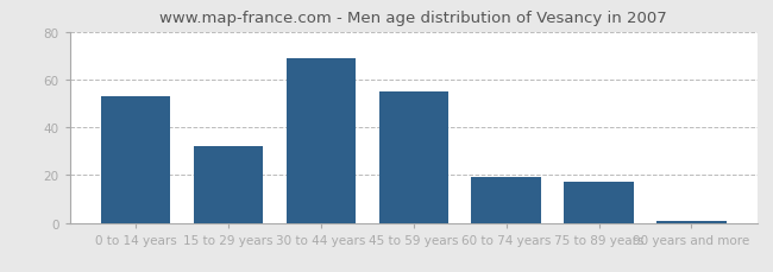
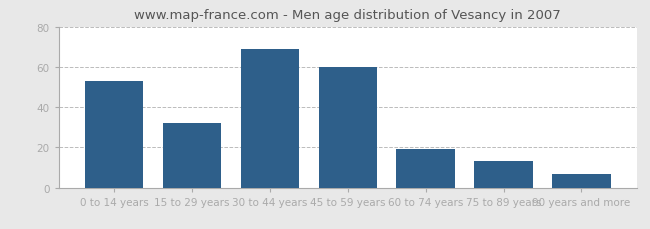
45 to 59 years: 55 -> 60
75 to 89 years: 17 -> 13
90 years and more: 1 -> 7
